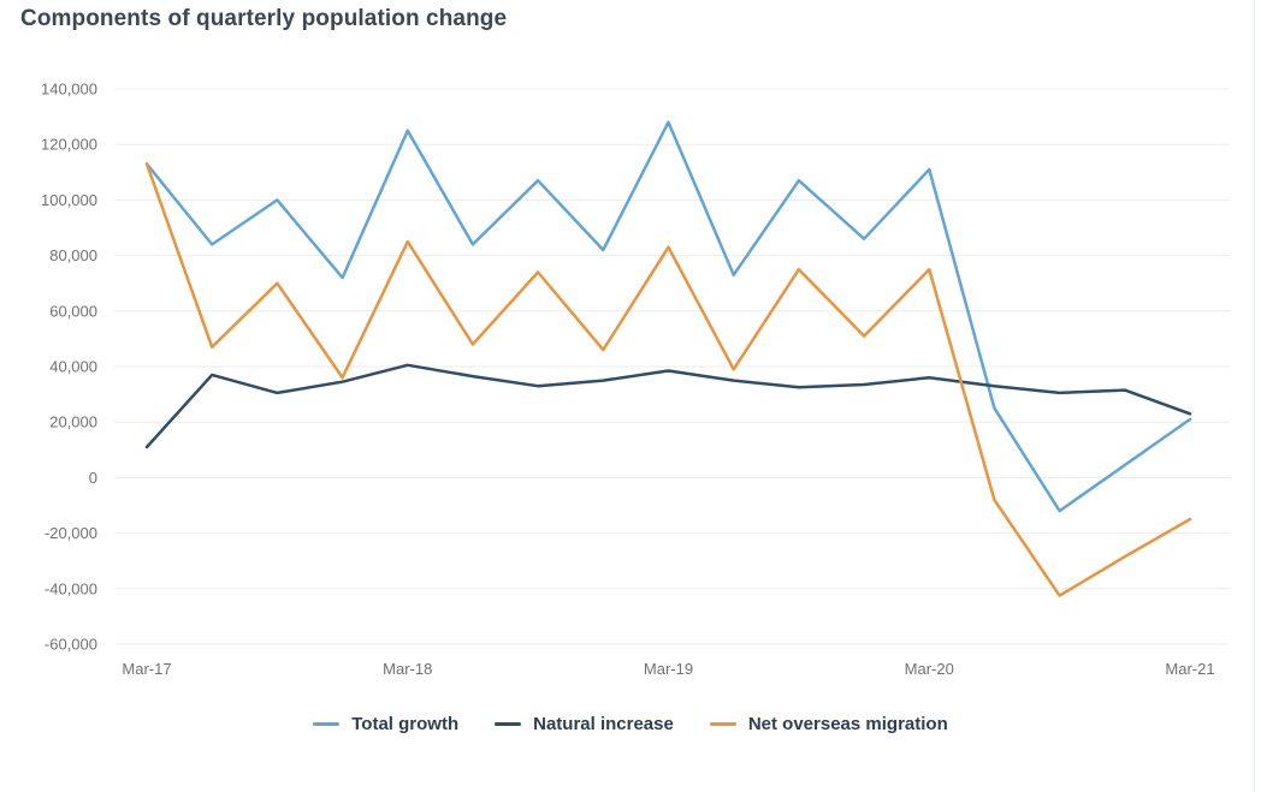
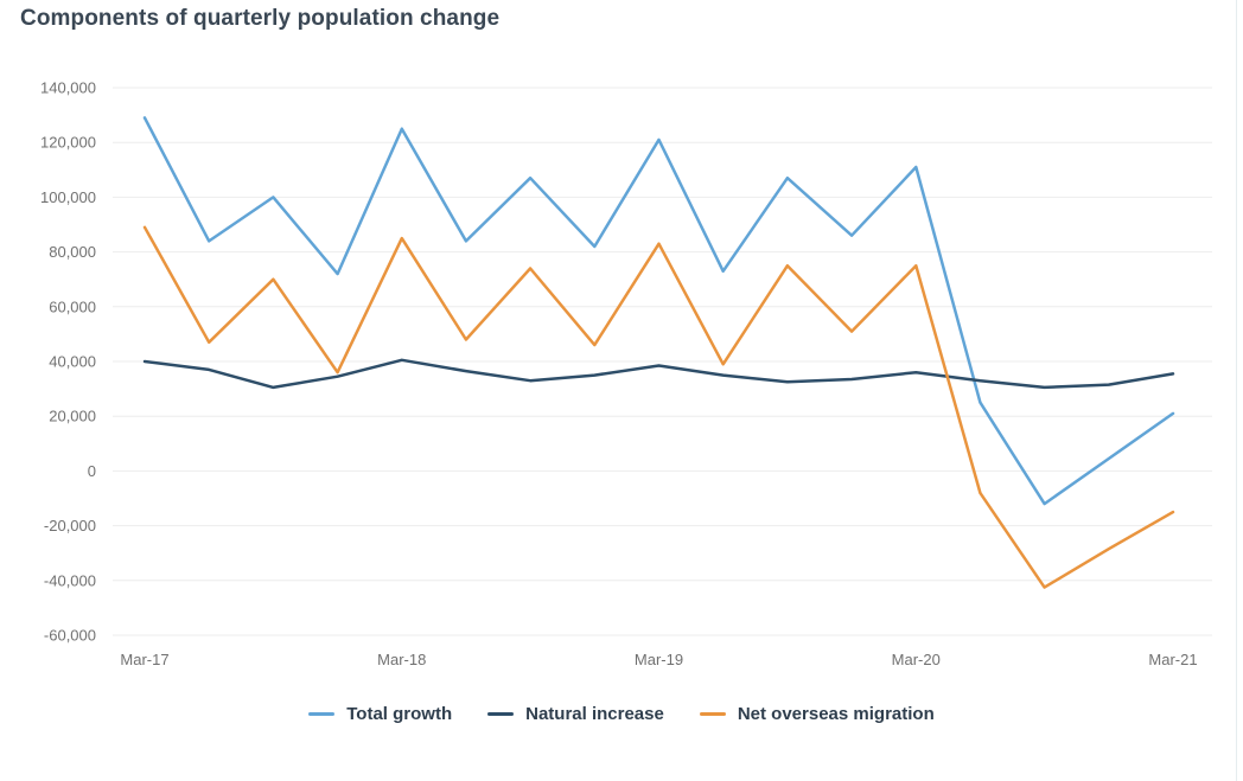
Total growth/Mar-17: 113000 -> 129000
Natural increase/Mar-17: 11000 -> 40000
Net overseas migration/Mar-17: 113000 -> 89000
Total growth/Mar-19: 128000 -> 121000
Natural increase/Mar-21: 23000 -> 36000
